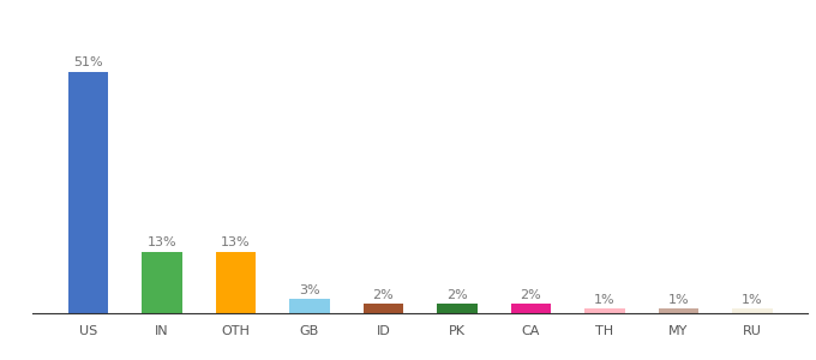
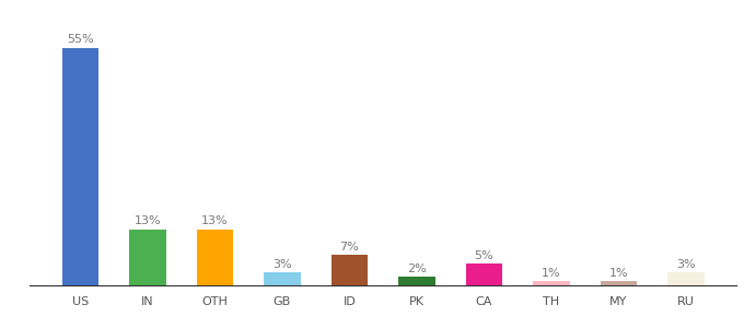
US: 51% -> 55%
ID: 2% -> 7%
CA: 2% -> 5%
RU: 1% -> 3%
